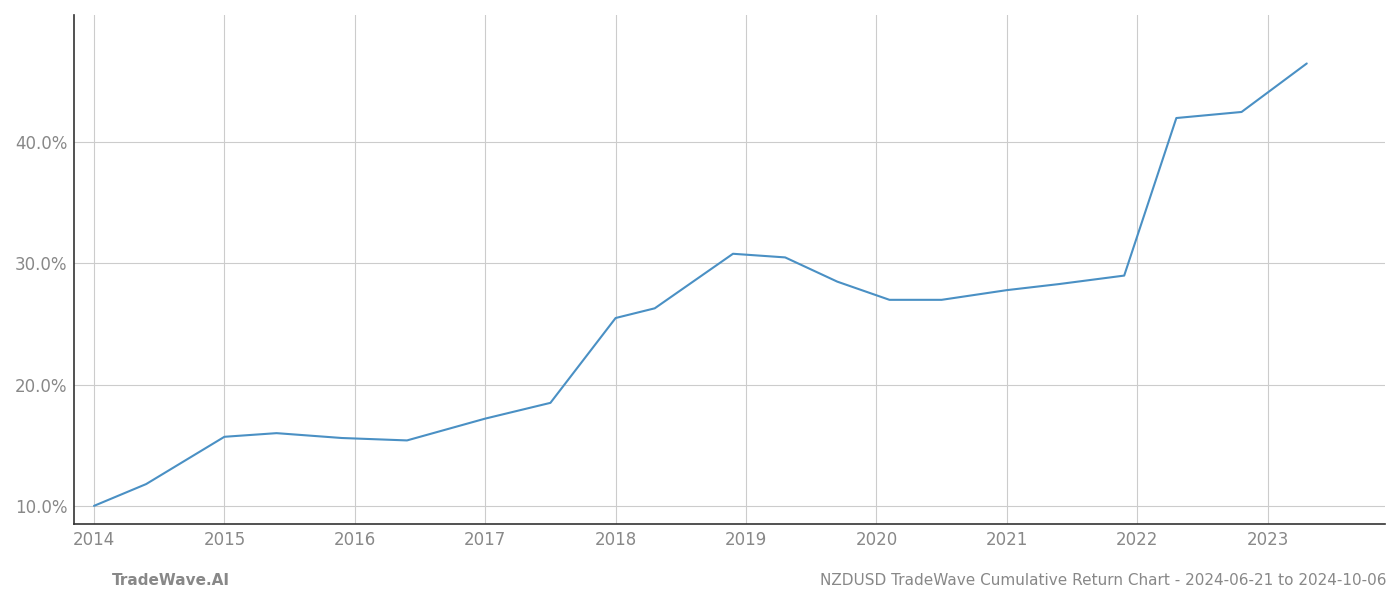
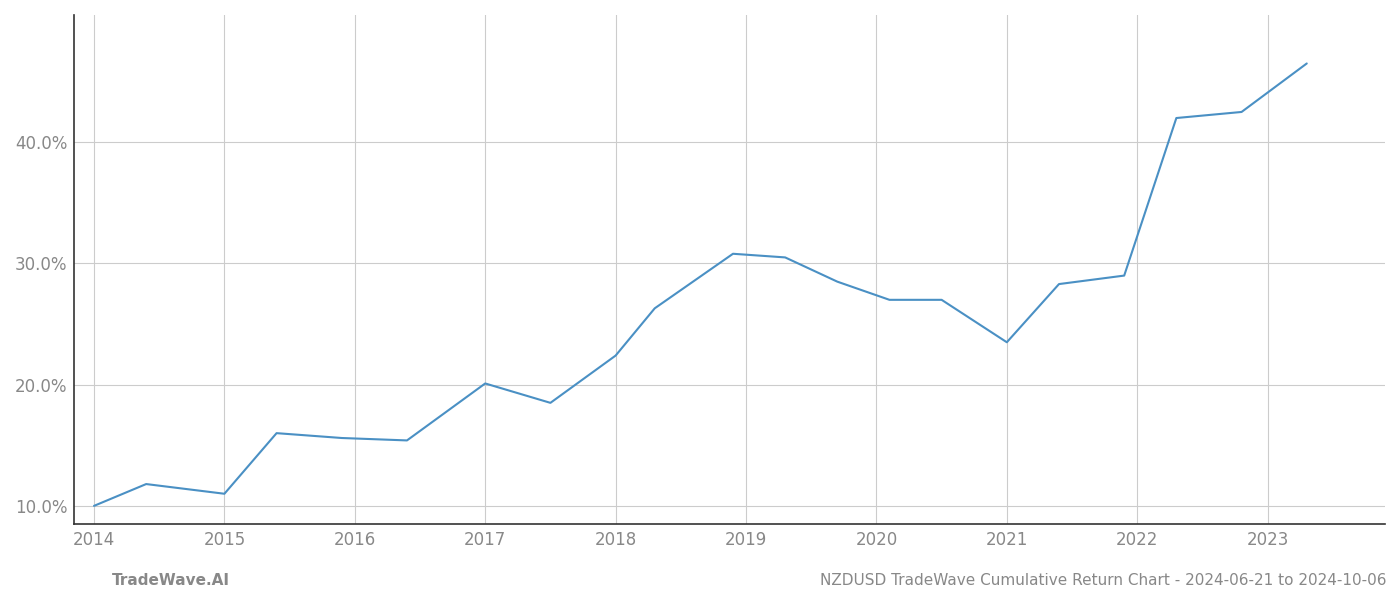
2015: 15.7% -> 11.0%
2017: 17.2% -> 20.1%
2018: 25.5% -> 22.4%
2021: 27.8% -> 23.5%
